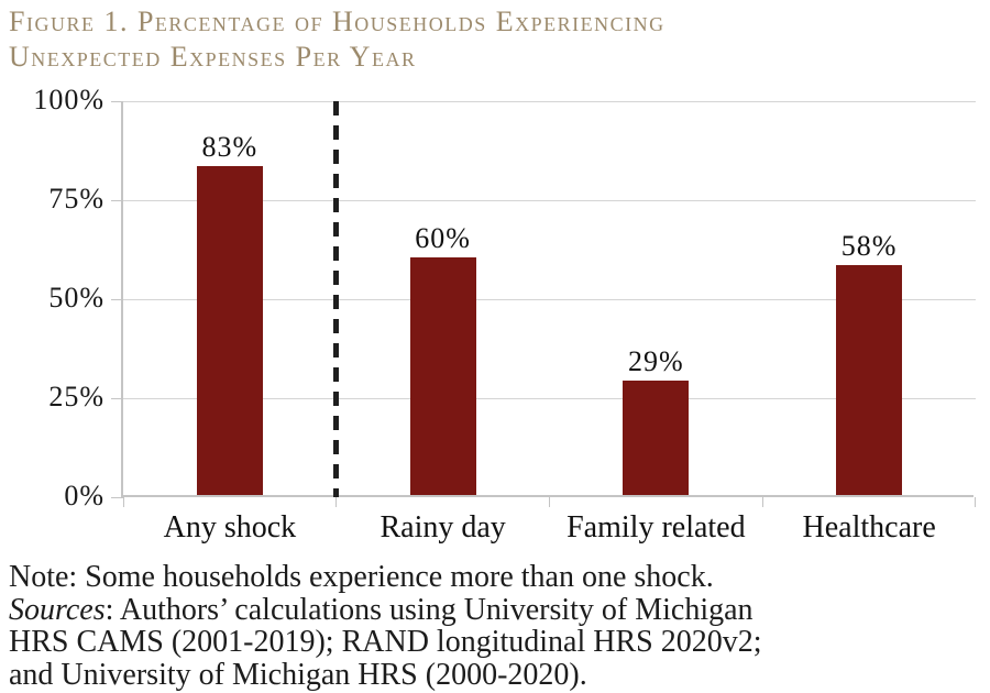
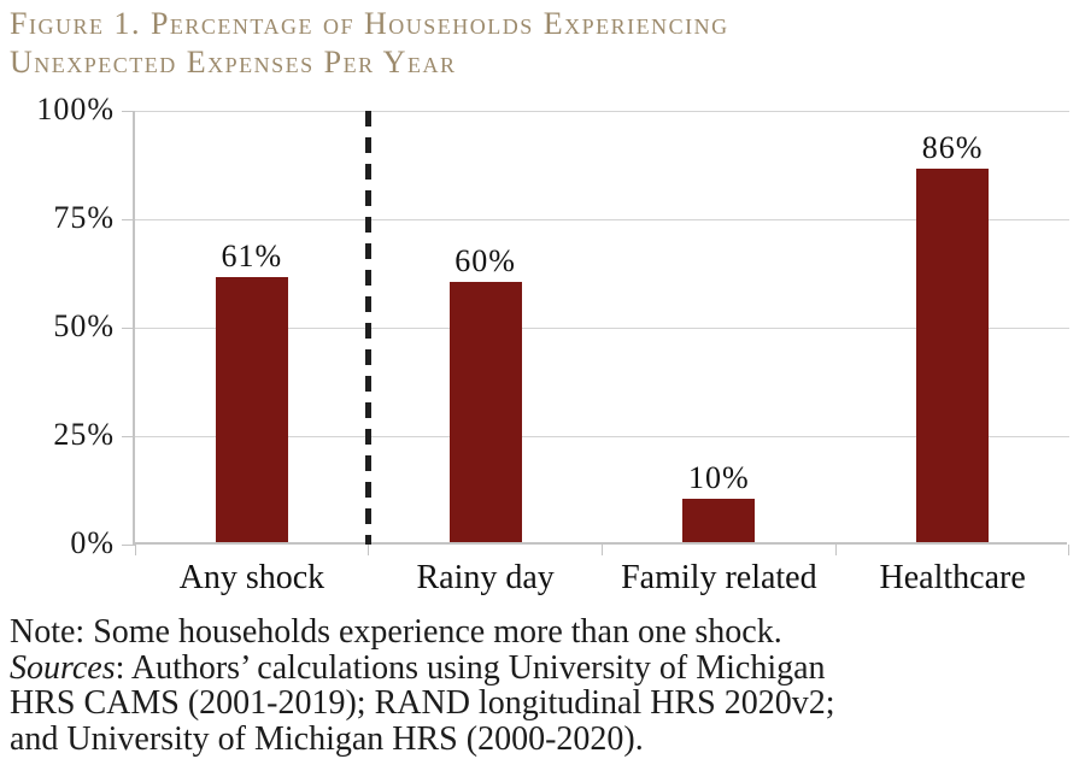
Any shock: 83% -> 61%
Family related: 29% -> 10%
Healthcare: 58% -> 86%
